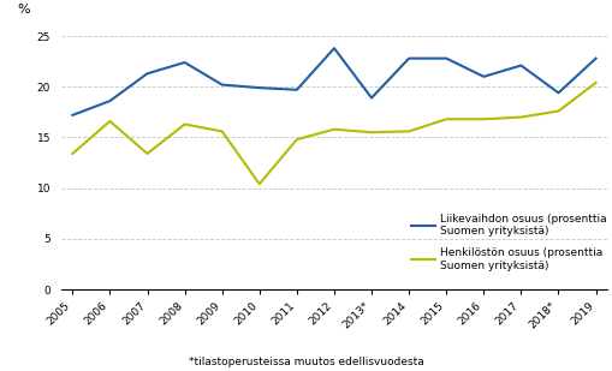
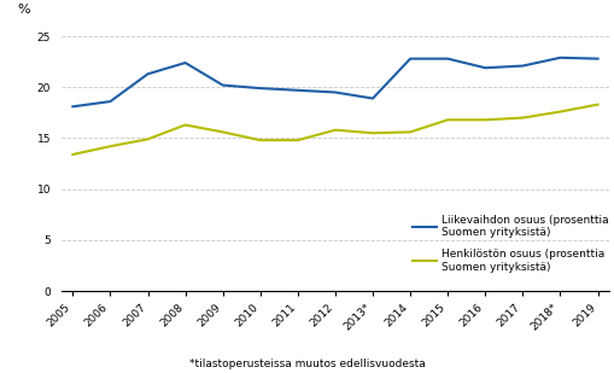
Liikevaihdon osuus (prosenttia Suomen yrityksistä)/2005: 17.2 -> 18.1
Henkilöstön osuus (prosenttia Suomen yrityksistä)/2006: 16.6 -> 14.2
Henkilöstön osuus (prosenttia Suomen yrityksistä)/2007: 13.4 -> 14.9
Henkilöstön osuus (prosenttia Suomen yrityksistä)/2010: 10.4 -> 14.8
Liikevaihdon osuus (prosenttia Suomen yrityksistä)/2012: 23.8 -> 19.5
Liikevaihdon osuus (prosenttia Suomen yrityksistä)/2016: 21.0 -> 21.9
Liikevaihdon osuus (prosenttia Suomen yrityksistä)/2018*: 19.4 -> 22.9
Henkilöstön osuus (prosenttia Suomen yrityksistä)/2019: 20.4 -> 18.3
